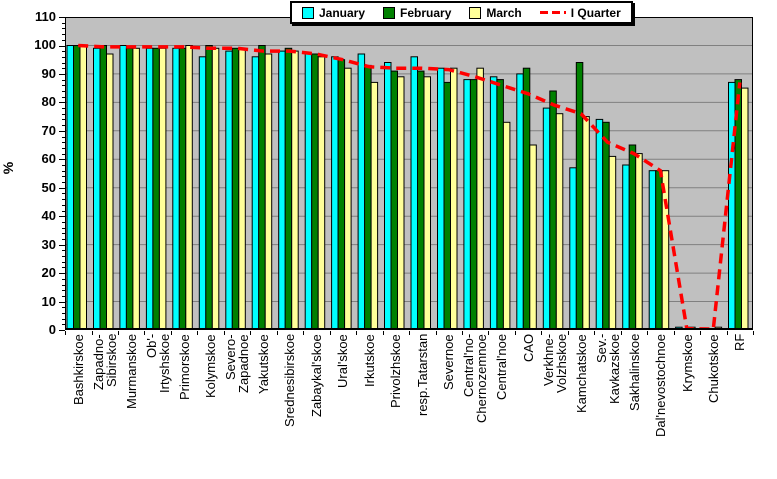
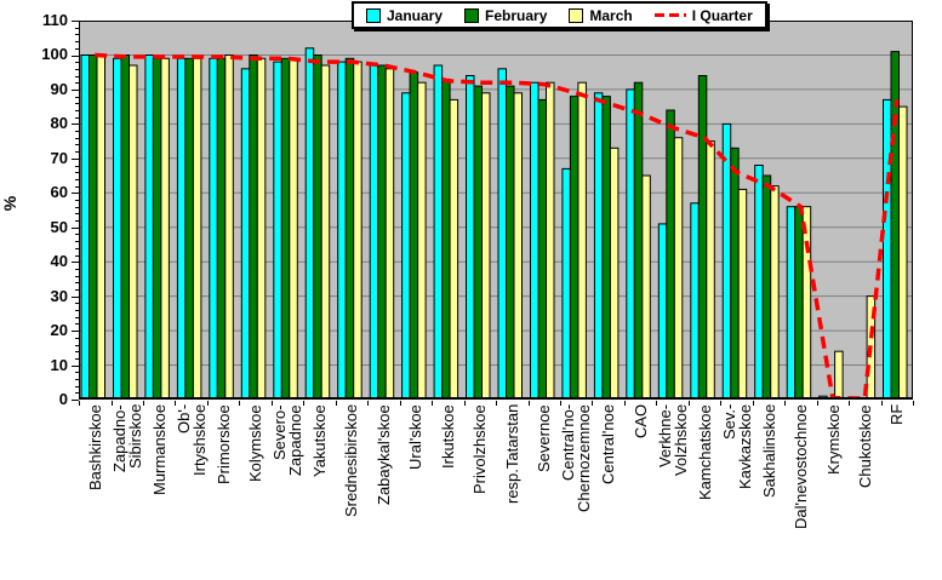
January/Yakutskoe: 96 -> 102
January/Ural'skoe: 96 -> 89
January/Central'no- Chernozemnoe: 88 -> 67
January/Verkhne- Volzhskoe: 78 -> 51
January/Sev.- Kavkazskoe: 74 -> 80
January/Sakhalinskoe: 58 -> 68
March/Krymskoe: 1 -> 14
March/Chukotskoe: 1 -> 30
February/RF: 88 -> 101
